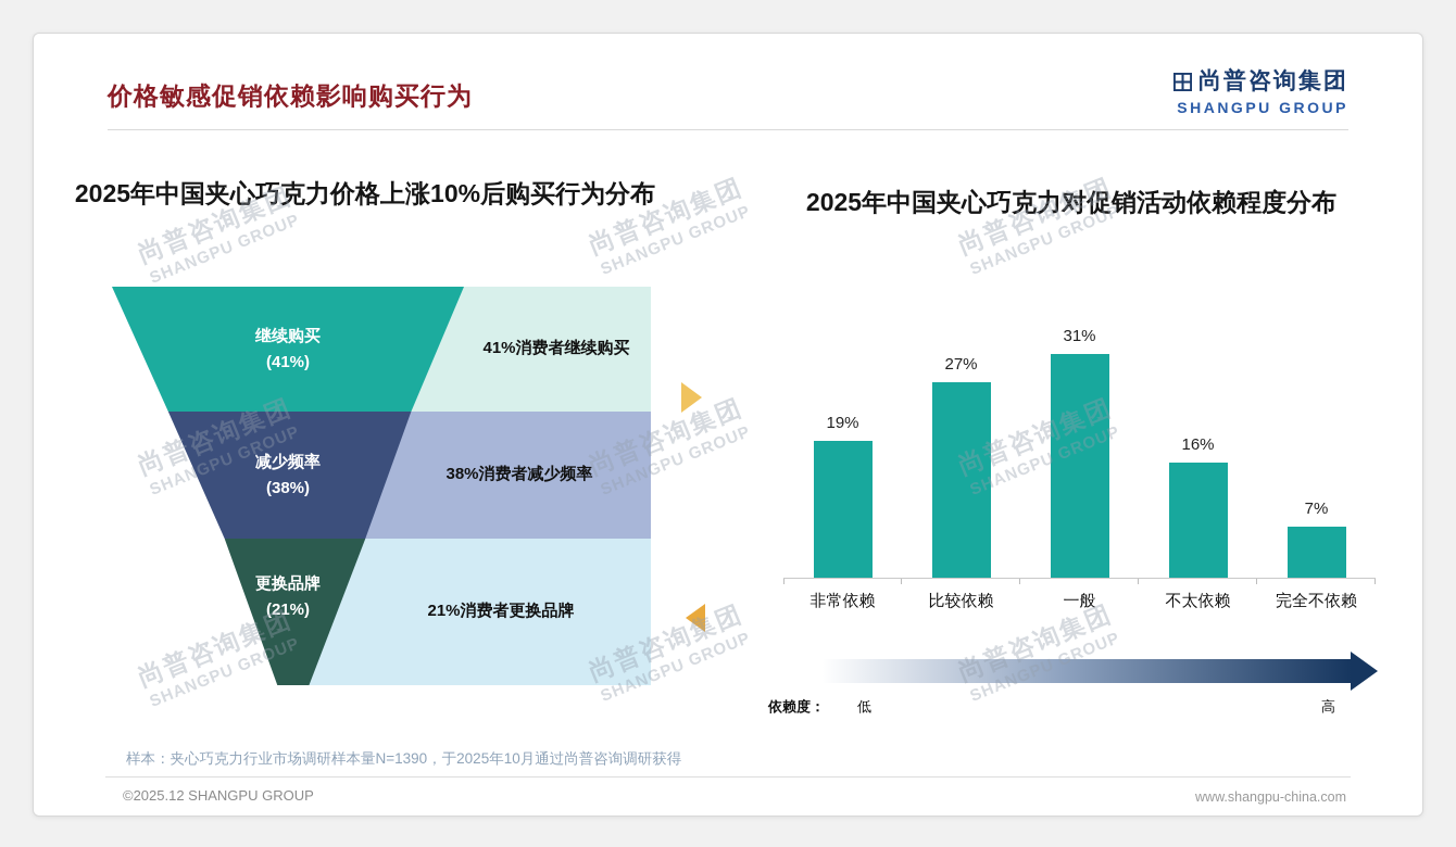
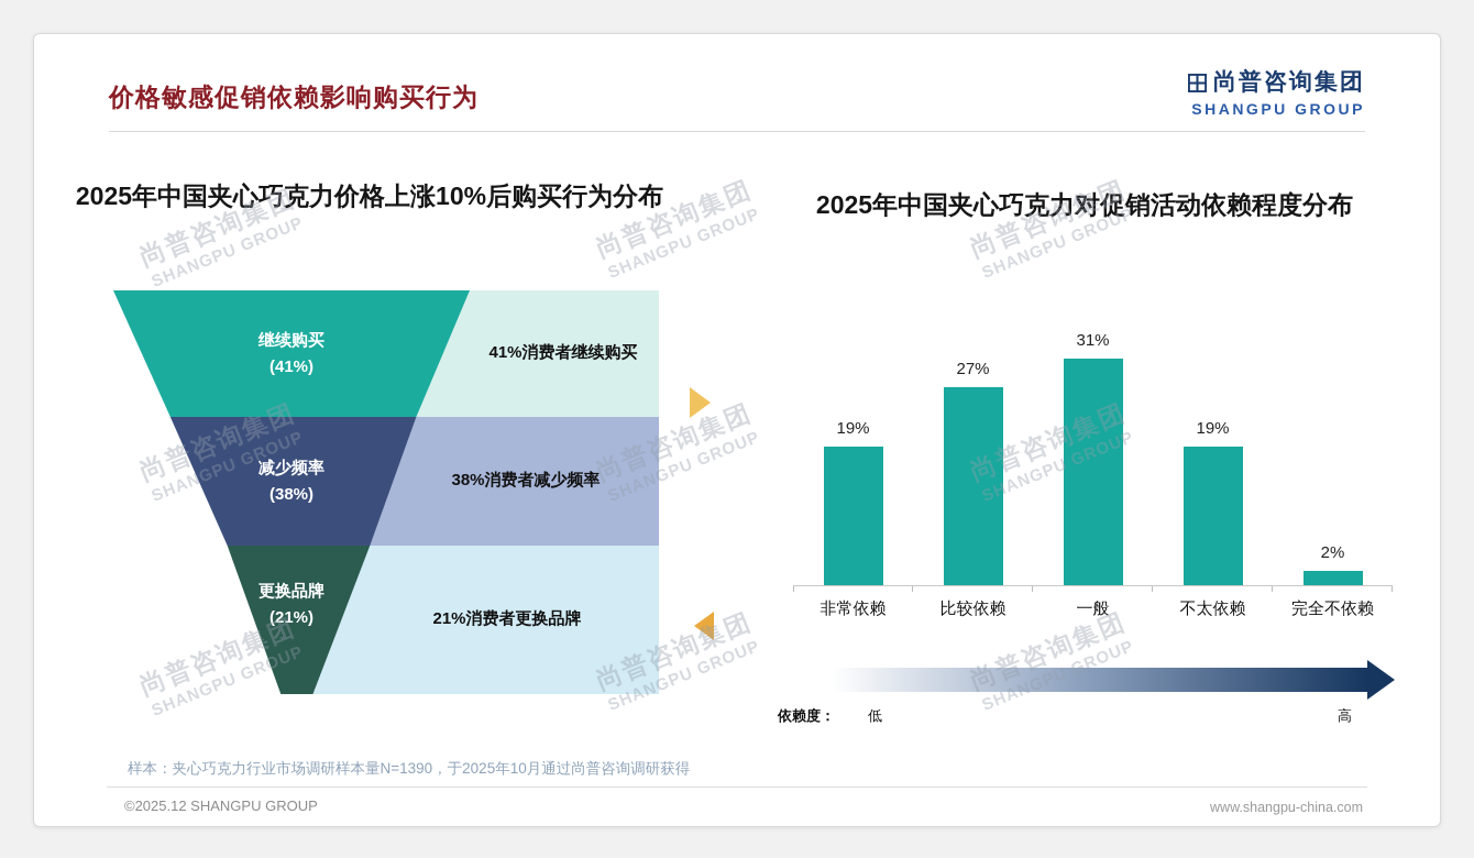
2025年中国夹心巧克力对促销活动依赖程度分布/不太依赖: 16% -> 19%
2025年中国夹心巧克力对促销活动依赖程度分布/完全不依赖: 7% -> 2%
